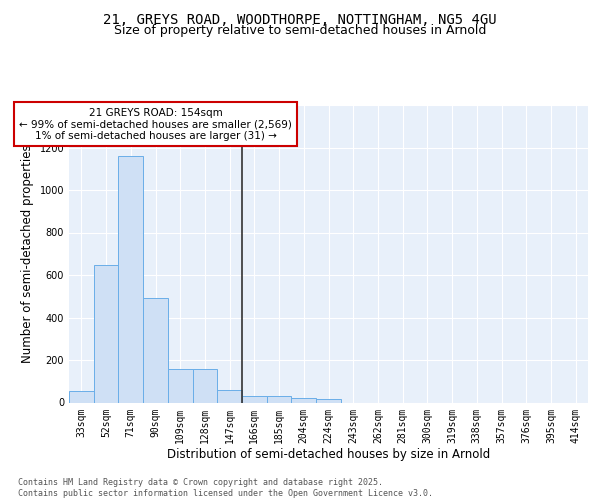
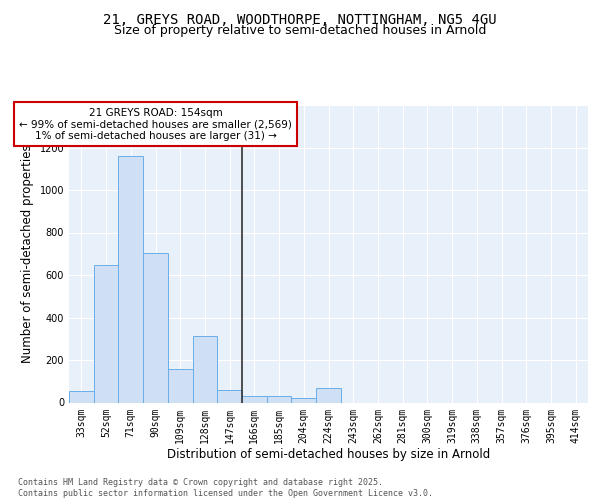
90sqm: 490 -> 705
128sqm: 160 -> 315
224sqm: 15 -> 70
